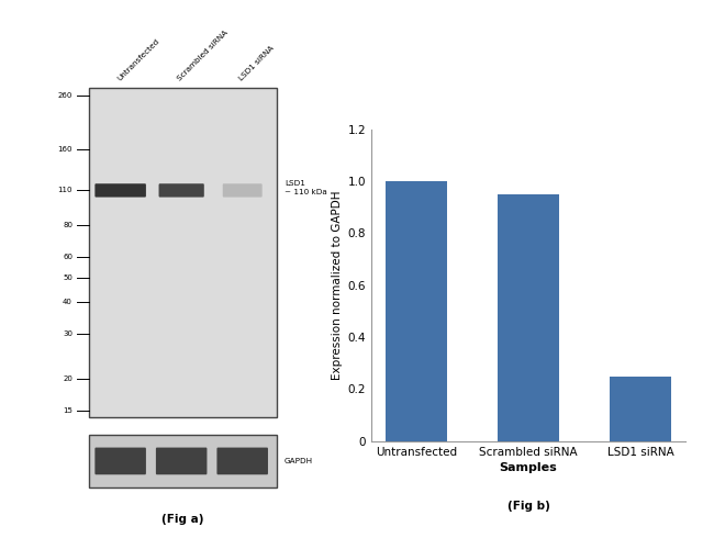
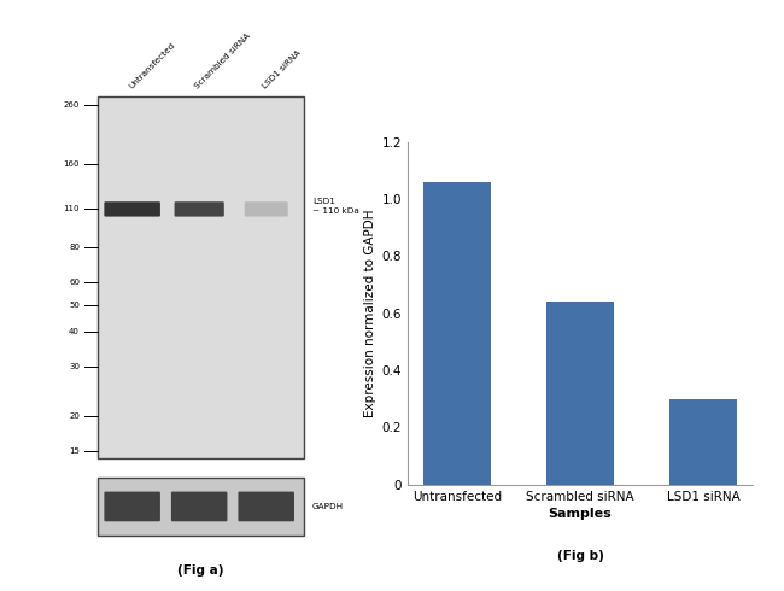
Untransfected: 1.00 -> 1.06
Scrambled siRNA: 0.95 -> 0.64
LSD1 siRNA: 0.25 -> 0.30
